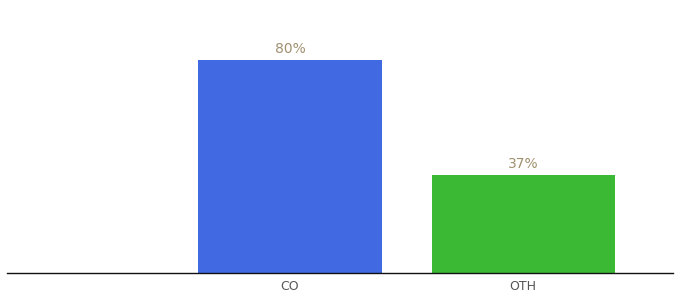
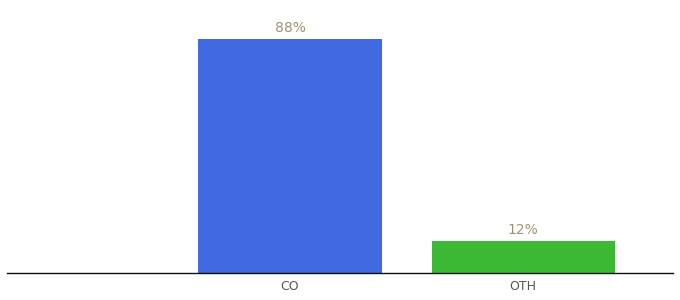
CO: 80% -> 88%
OTH: 37% -> 12%
